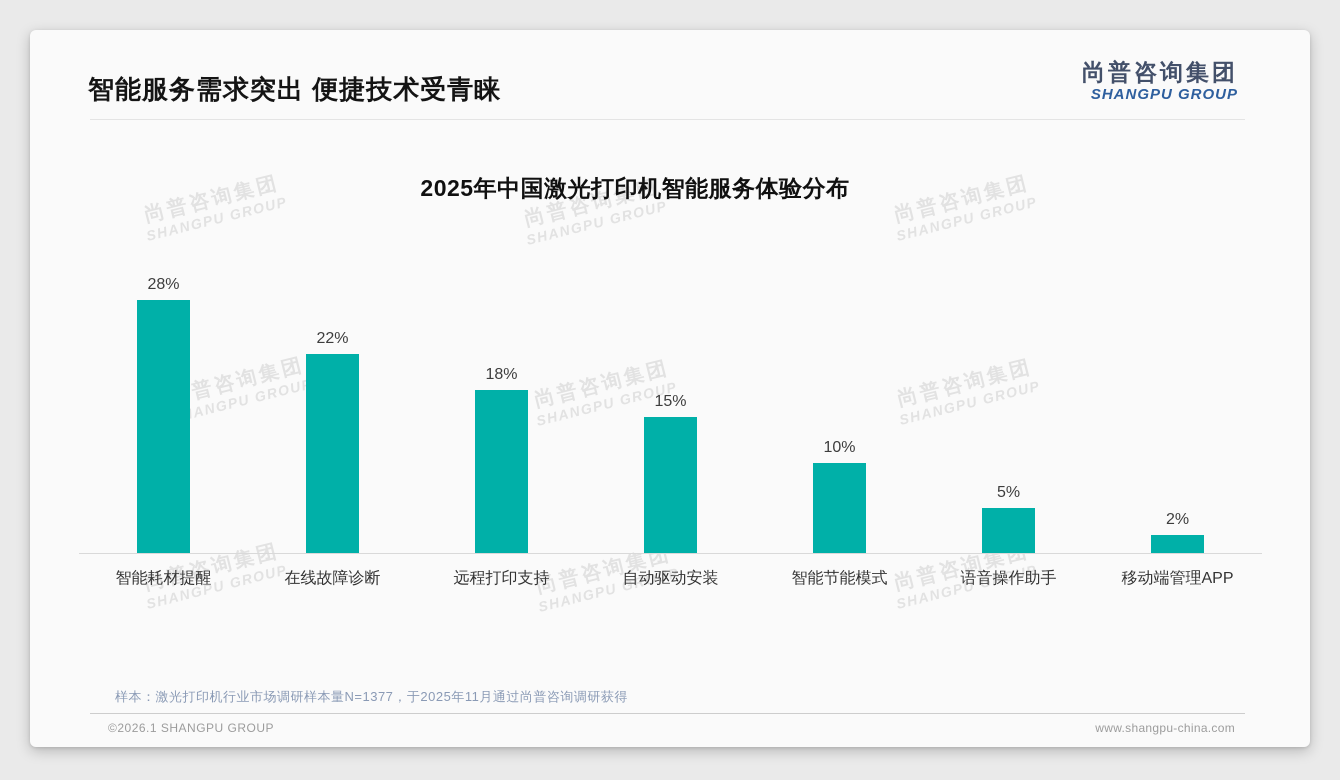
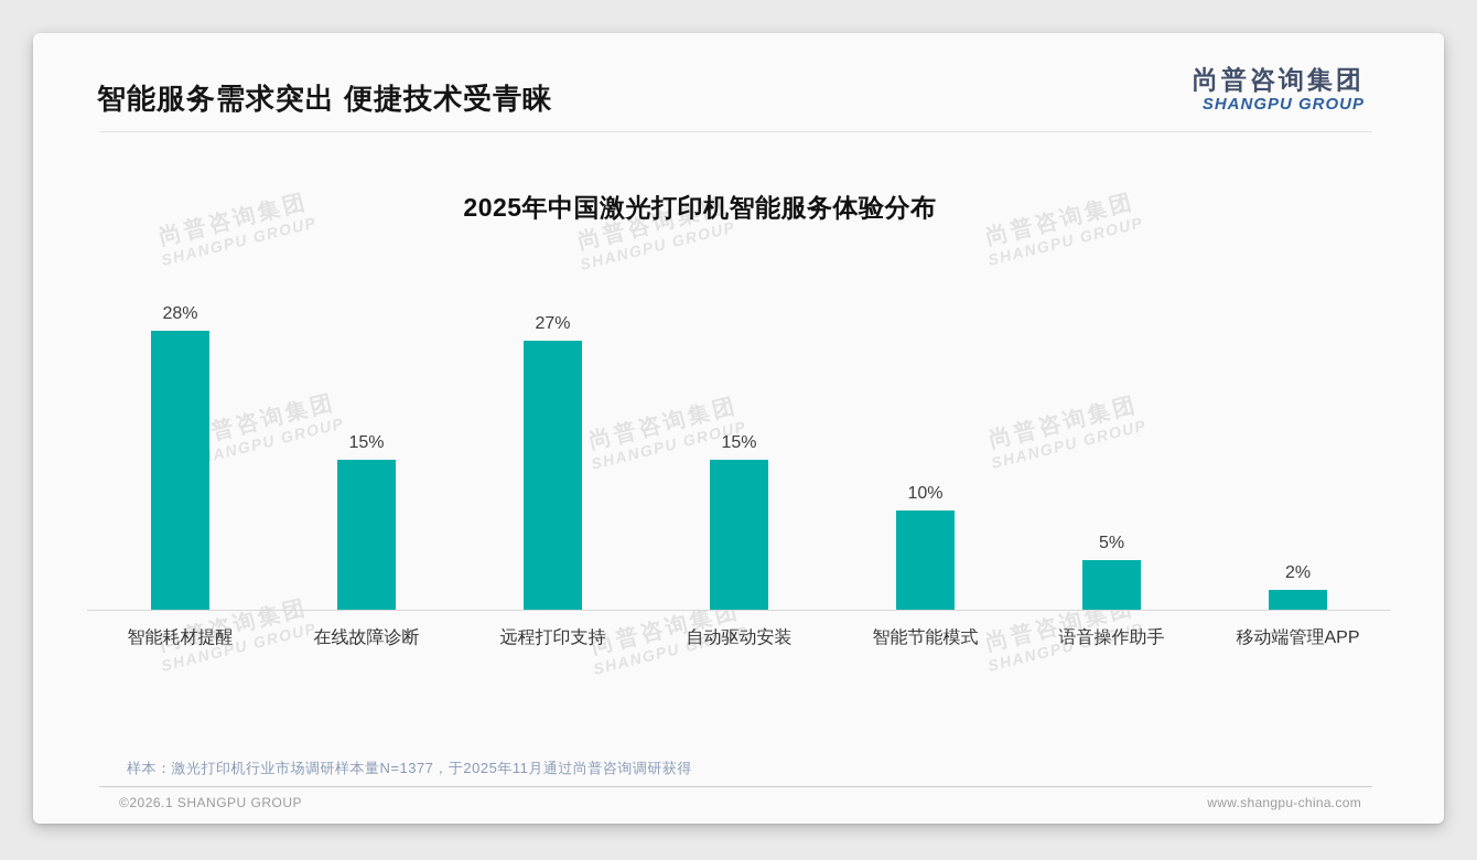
在线故障诊断: 22% -> 15%
远程打印支持: 18% -> 27%
